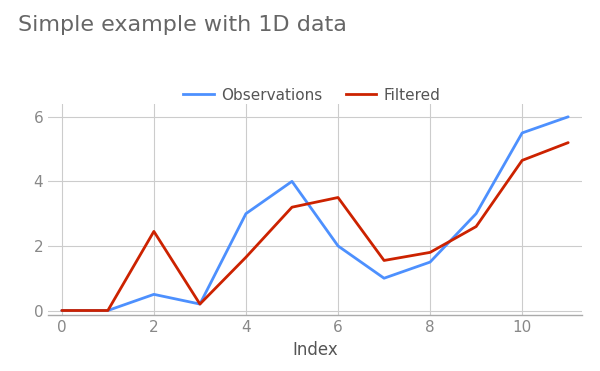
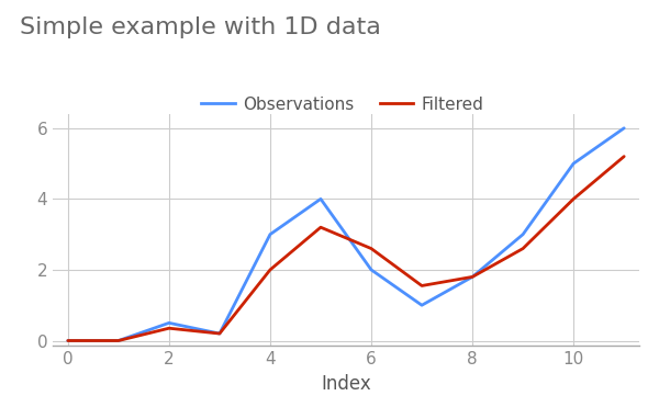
Filtered/2: 2.45 -> 0.35
Filtered/4: 1.65 -> 2.00
Filtered/6: 3.50 -> 2.60
Observations/8: 1.5 -> 1.8
Observations/10: 5.5 -> 5.0
Filtered/10: 4.65 -> 4.00
